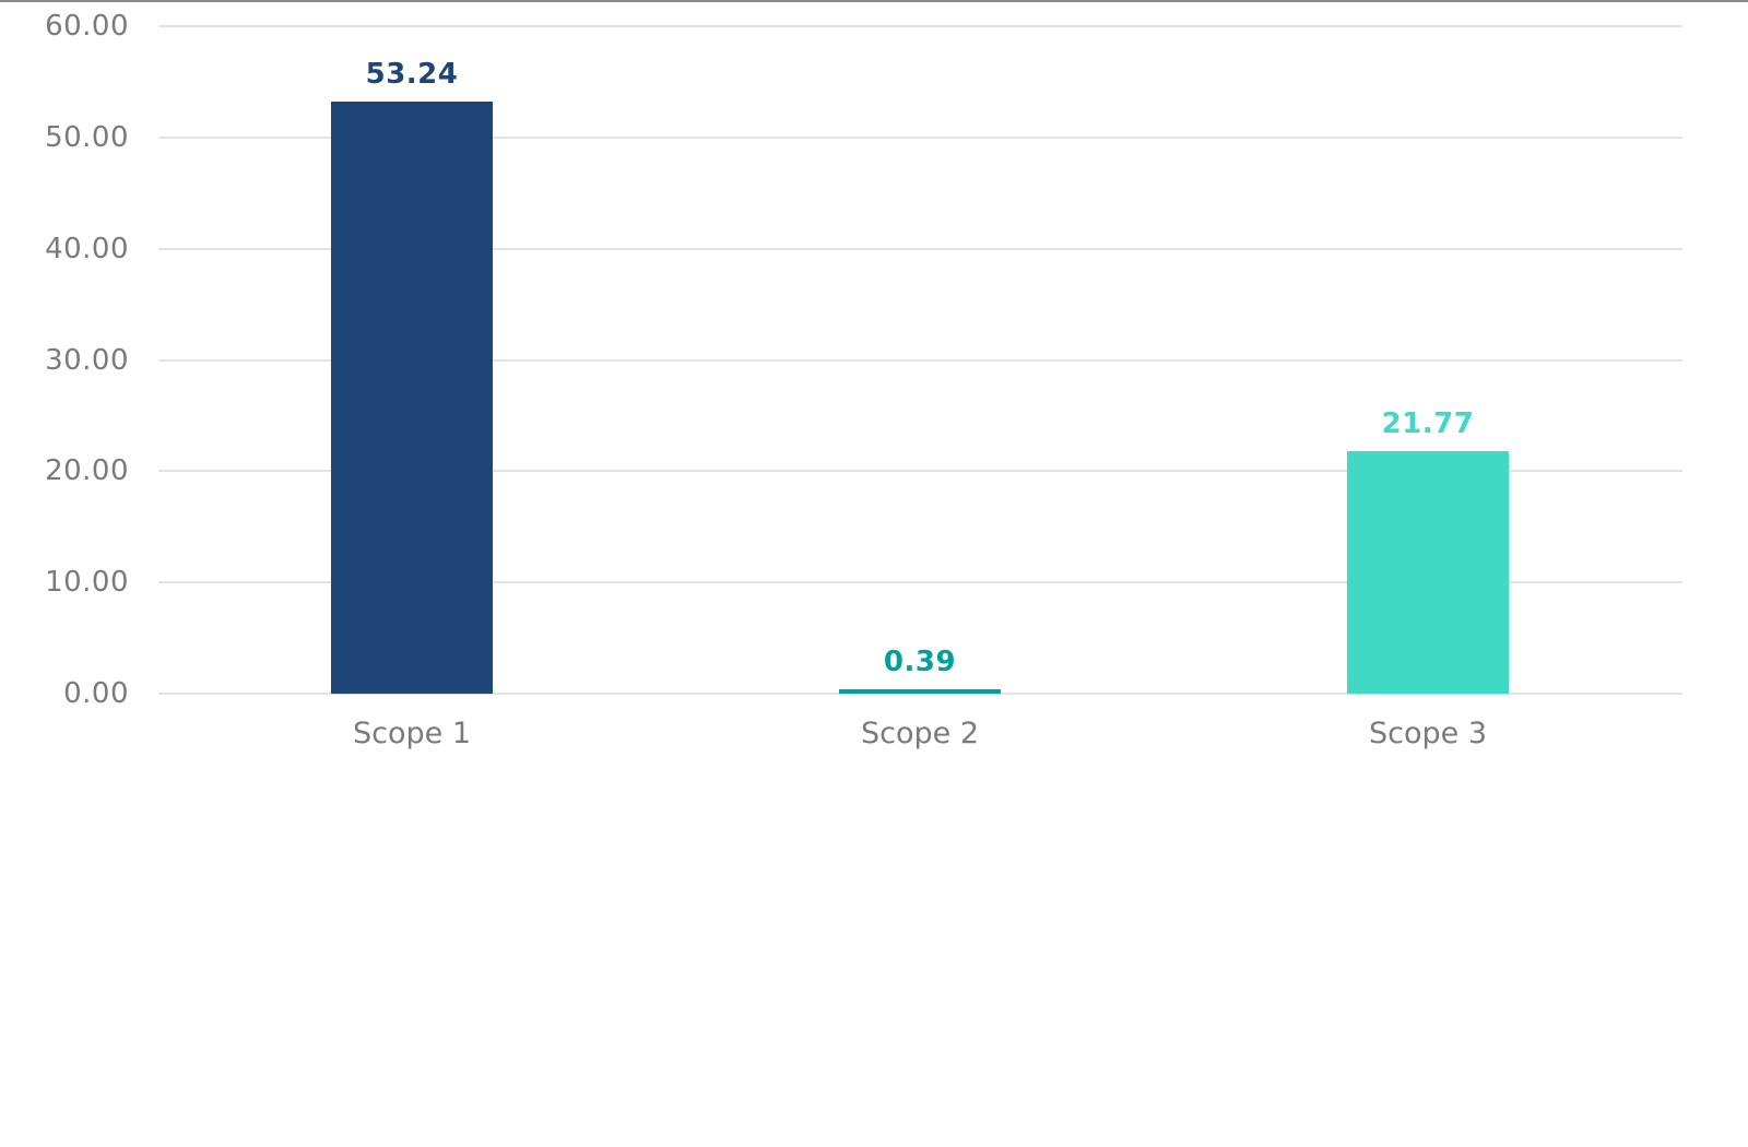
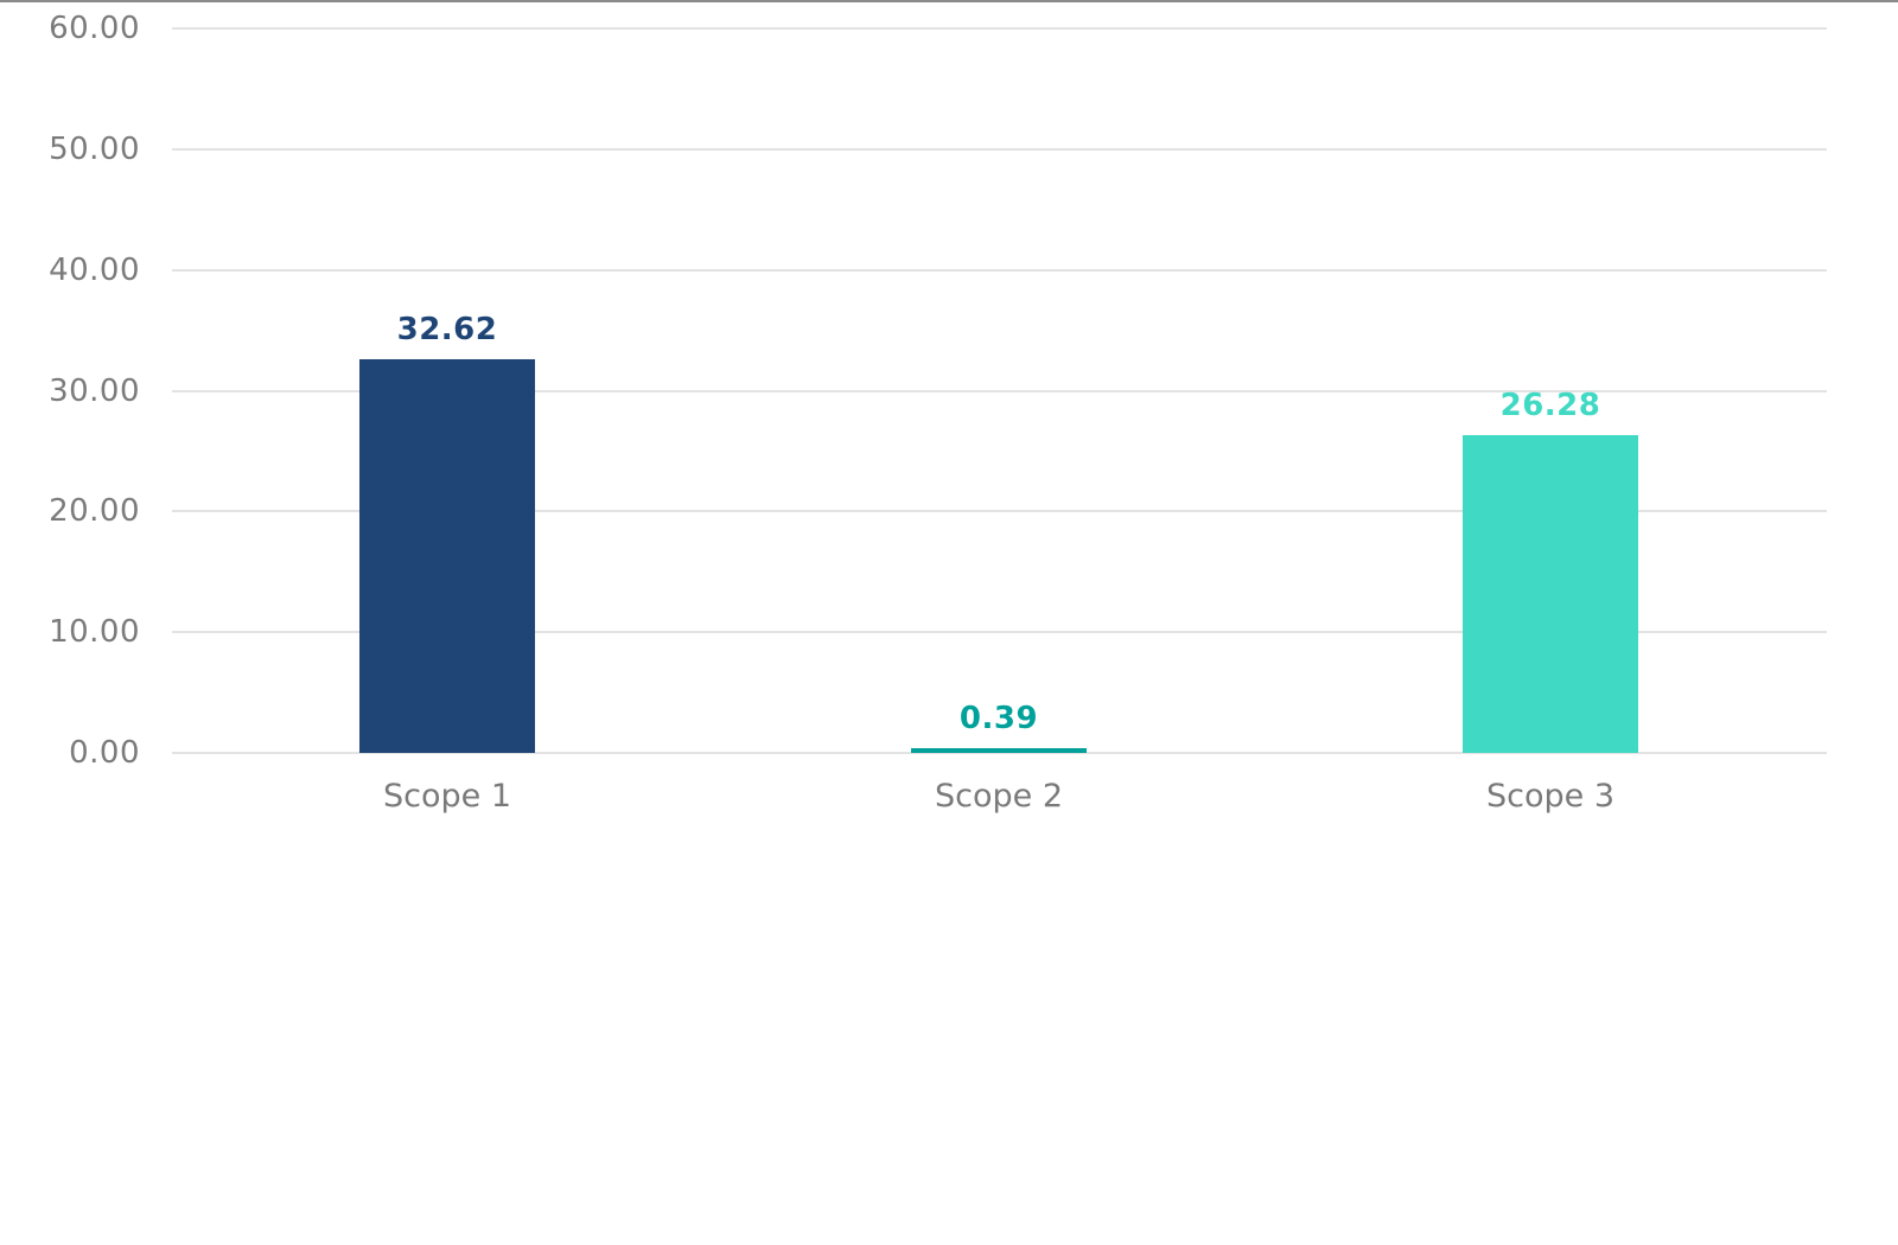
Scope 1: 53.24 -> 32.62
Scope 3: 21.77 -> 26.28
